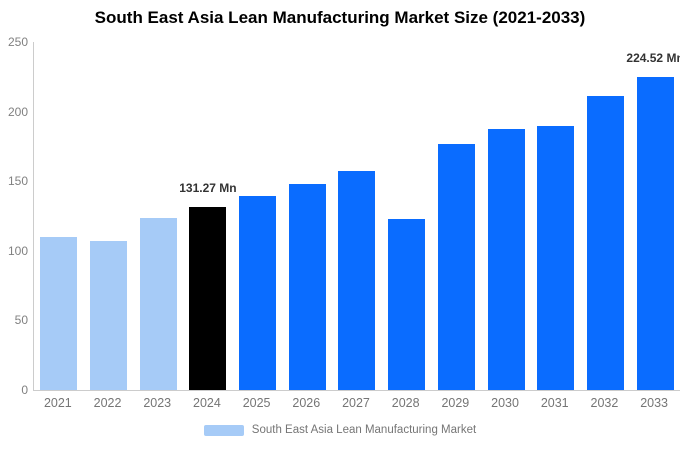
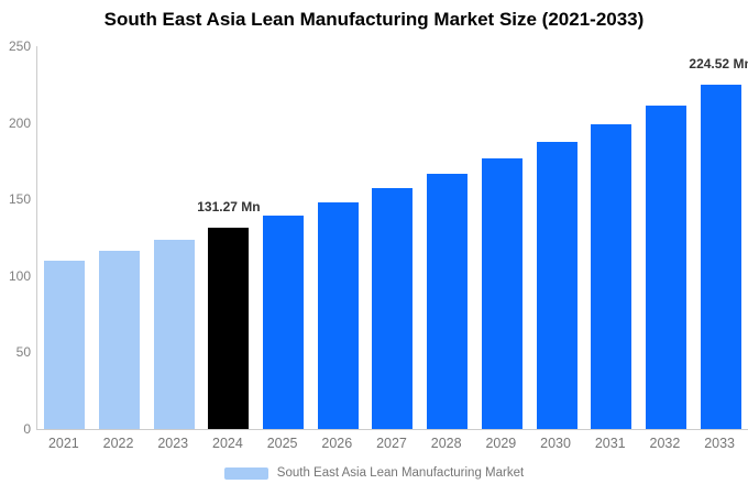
2022: 107 -> 117
2028: 123 -> 167
2031: 190 -> 199
